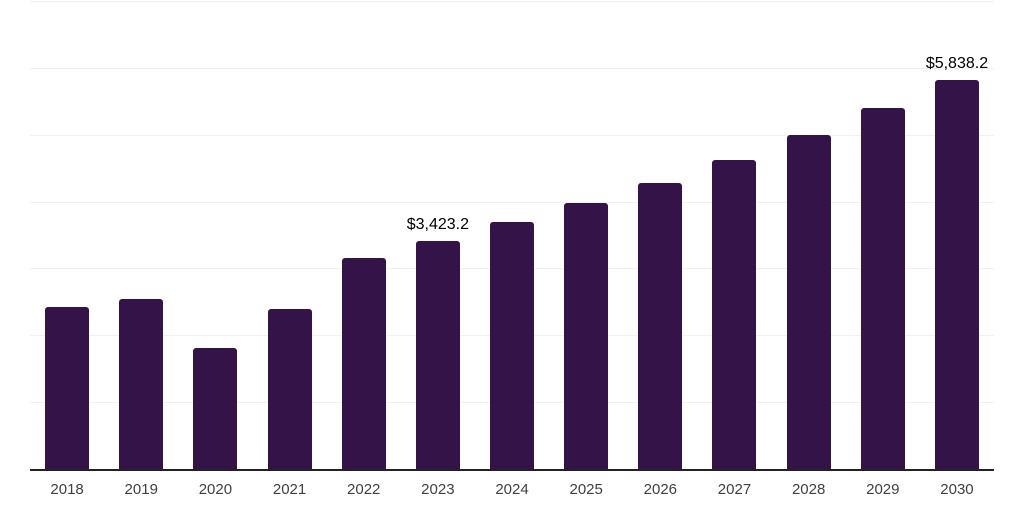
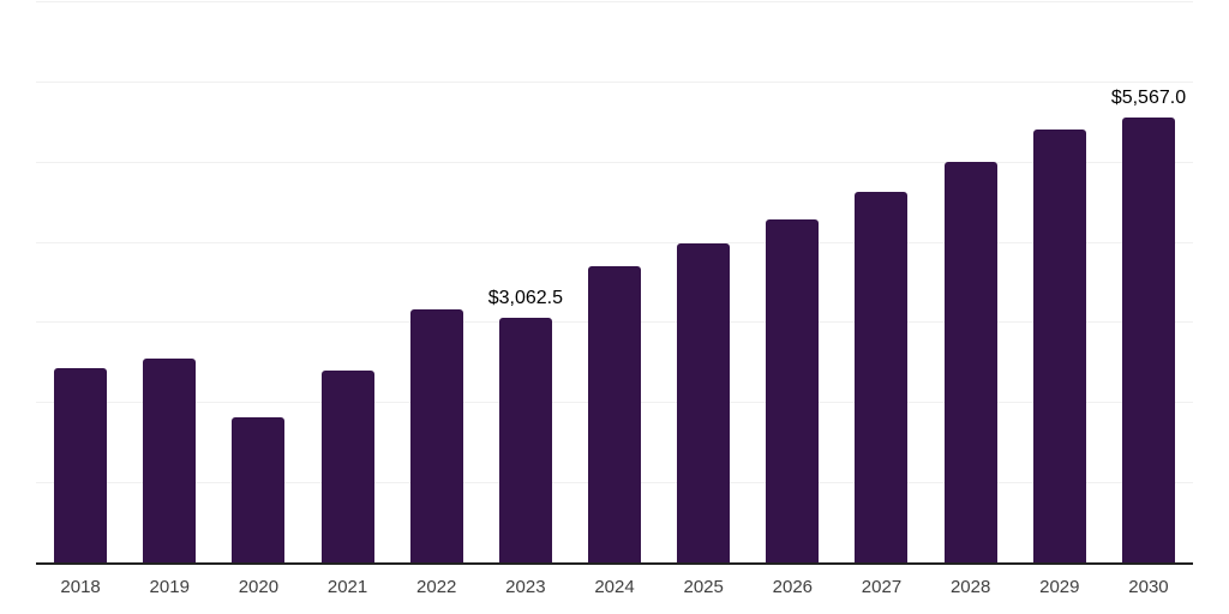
2023: $3,423.2 -> $3,062.5
2030: $5,838.2 -> $5,567.0
